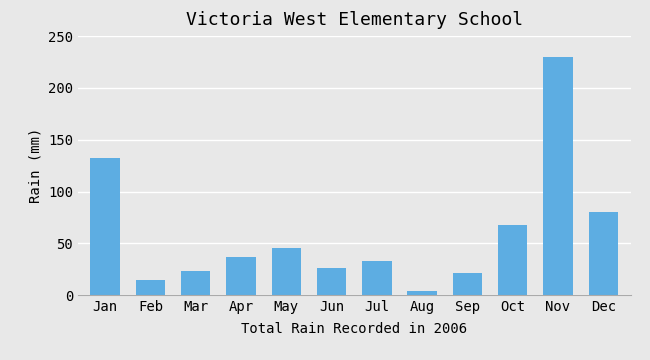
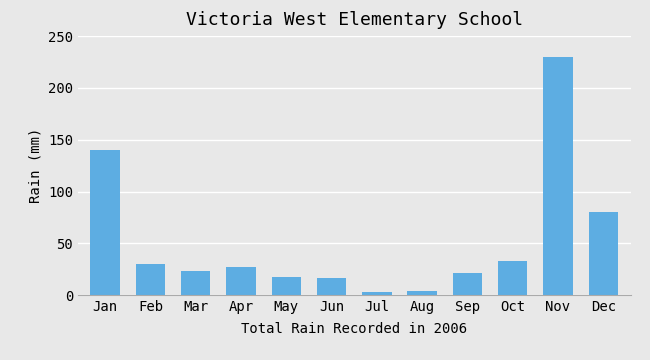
Jan: 132 -> 140
Feb: 15 -> 30
Apr: 37 -> 27
May: 46 -> 18
Jun: 26 -> 17
Jul: 33 -> 3
Oct: 68 -> 33
